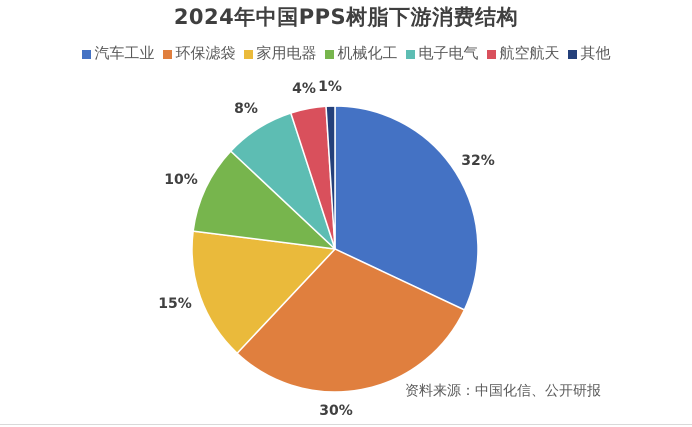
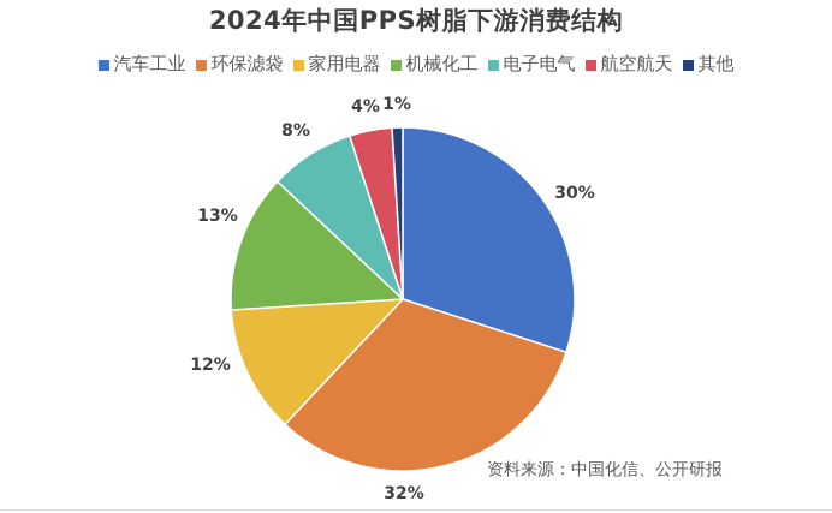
汽车工业: 32% -> 30%
环保滤袋: 30% -> 32%
家用电器: 15% -> 12%
机械化工: 10% -> 13%
